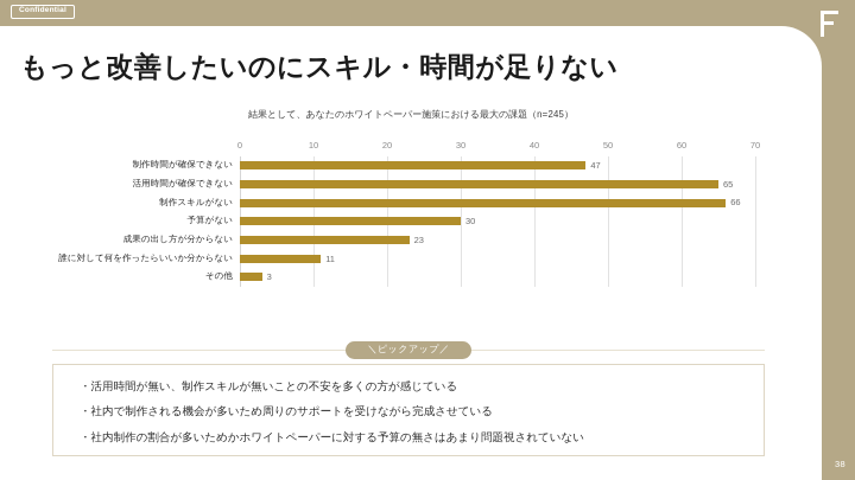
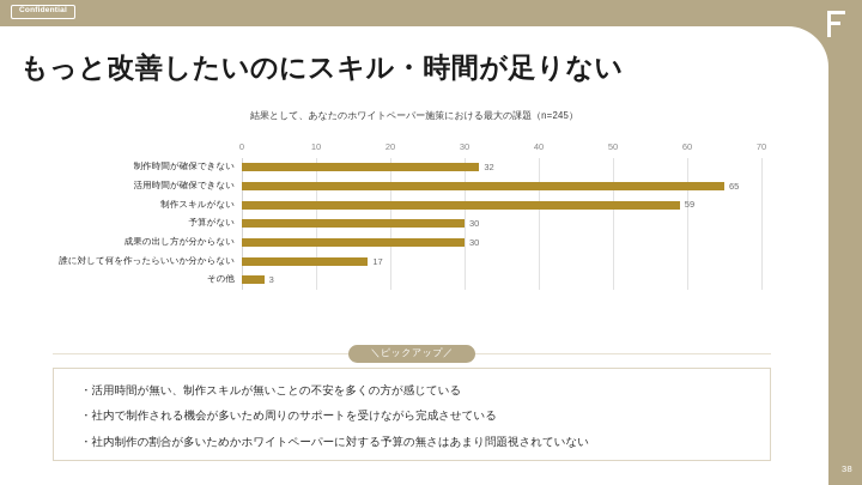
制作時間が確保できない: 47 -> 32
制作スキルがない: 66 -> 59
成果の出し方が分からない: 23 -> 30
誰に対して何を作ったらいいか分からない: 11 -> 17
